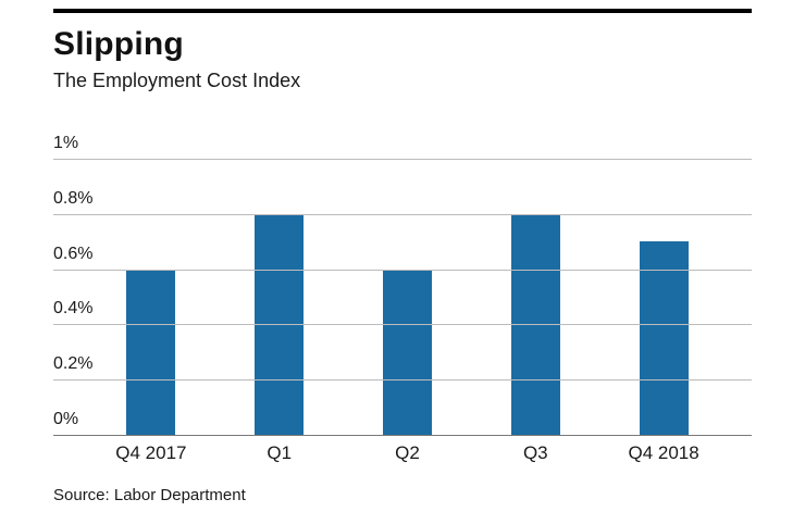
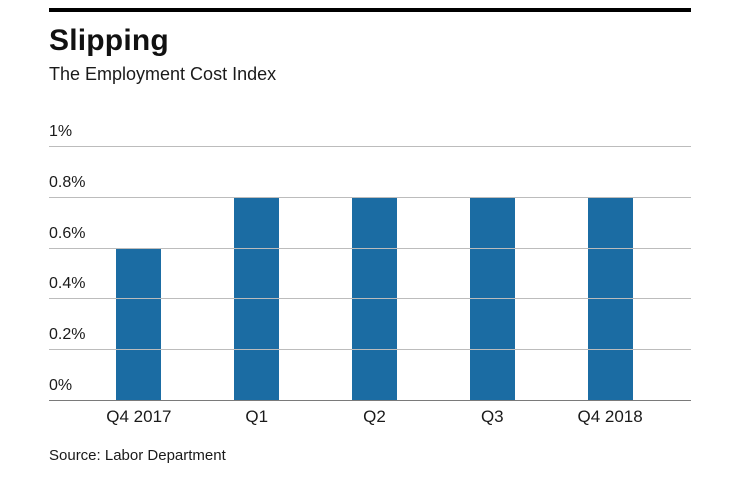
Q2: 0.6% -> 0.8%
Q4 2018: 0.7% -> 0.8%
